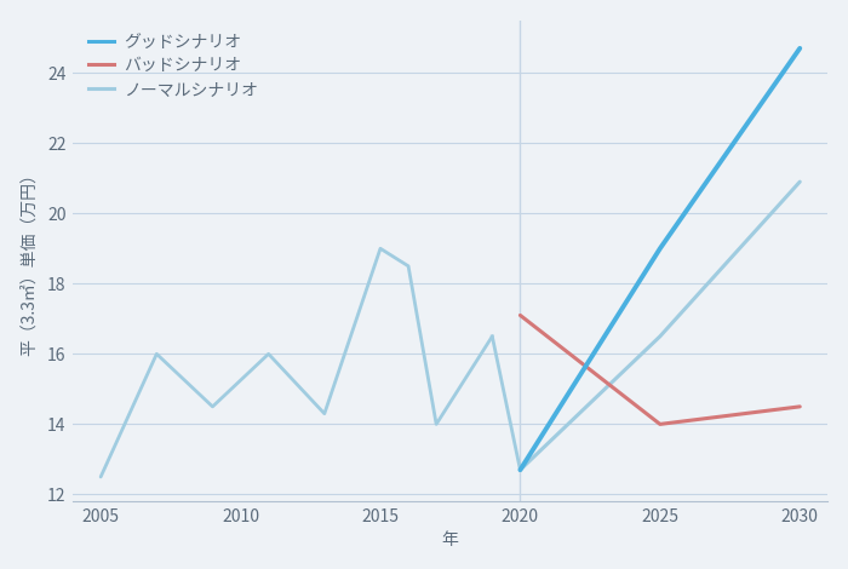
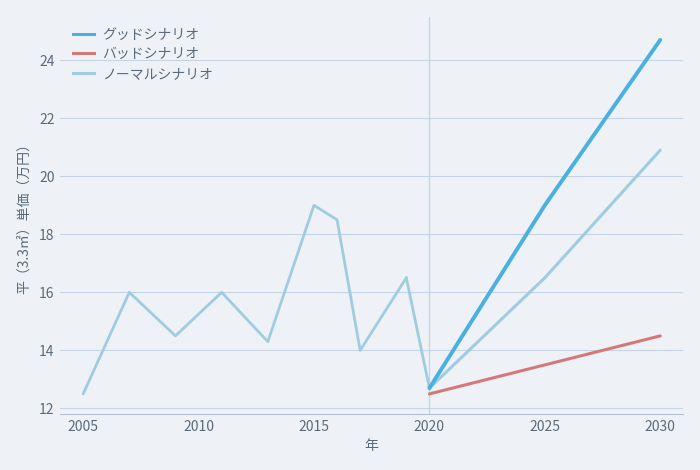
バッドシナリオ/2020: 17.1 -> 12.5
バッドシナリオ/2025: 14.0 -> 13.5
